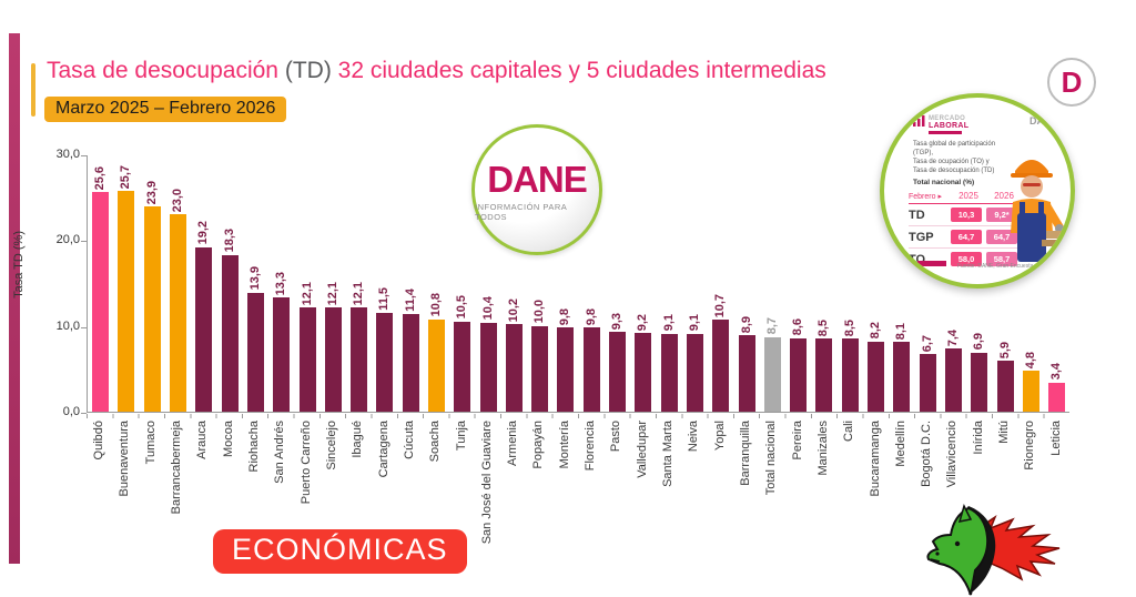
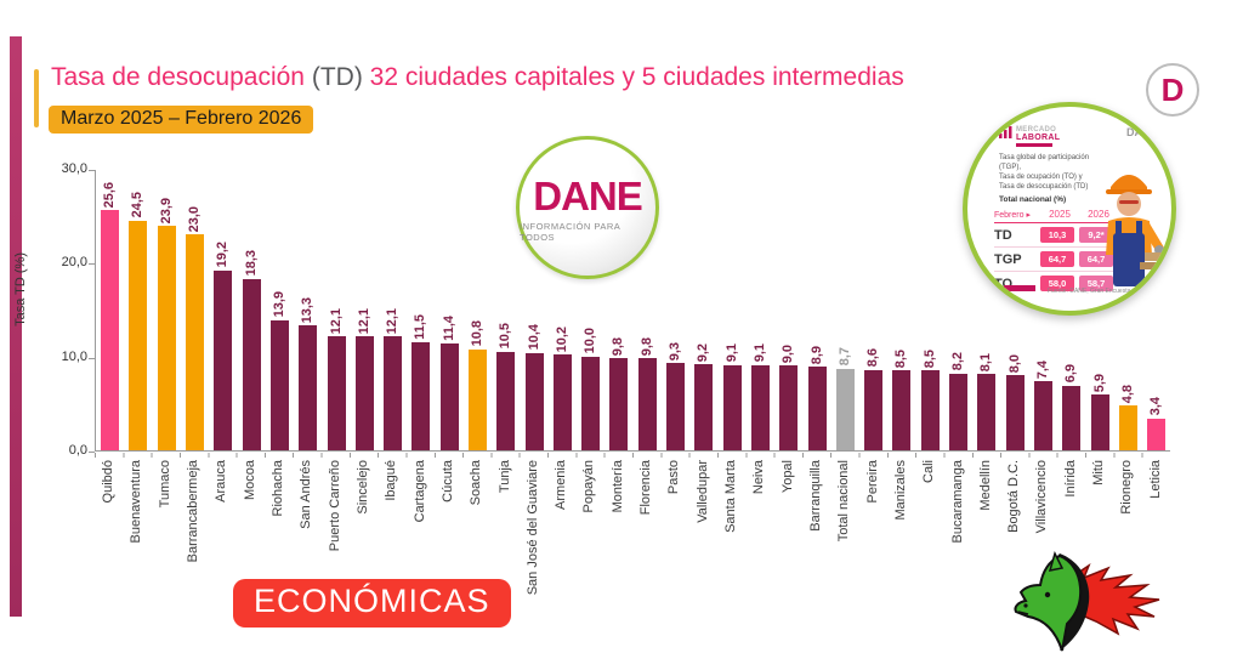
Buenaventura: 25,7 -> 24,5
Yopal: 10,7 -> 9,0
Bogotá D.C.: 6,7 -> 8,0
